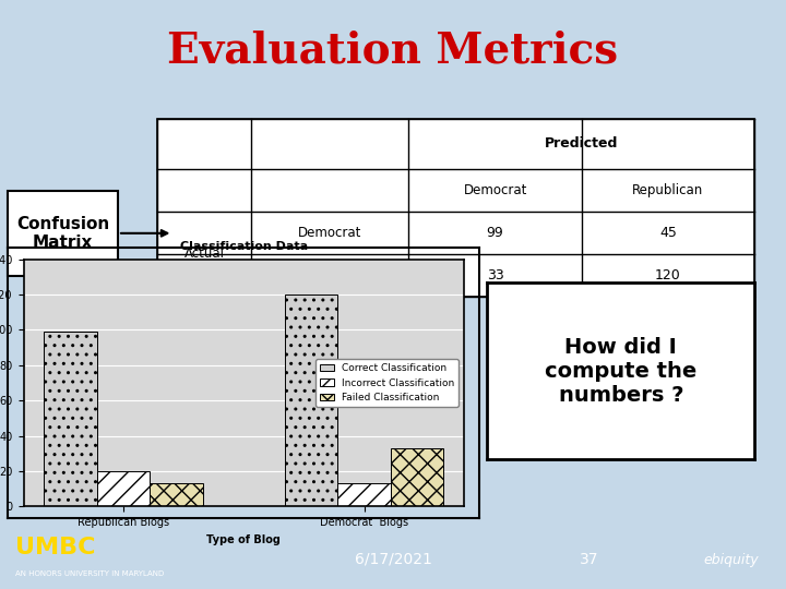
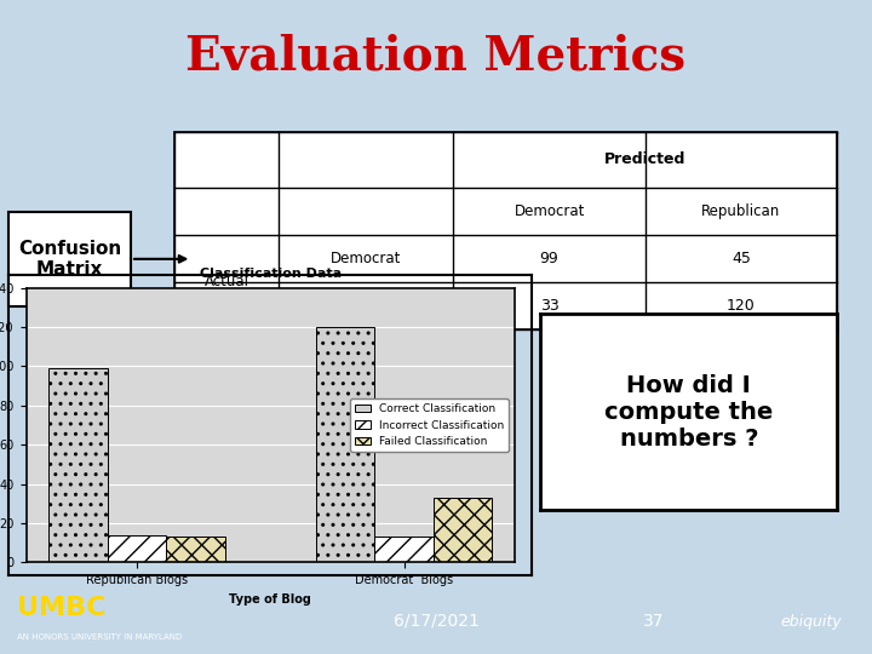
Incorrect Classification/Republican Blogs: 20 -> 14
